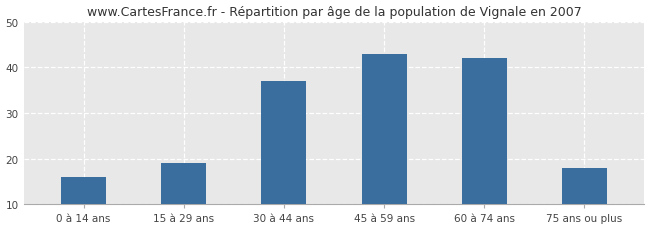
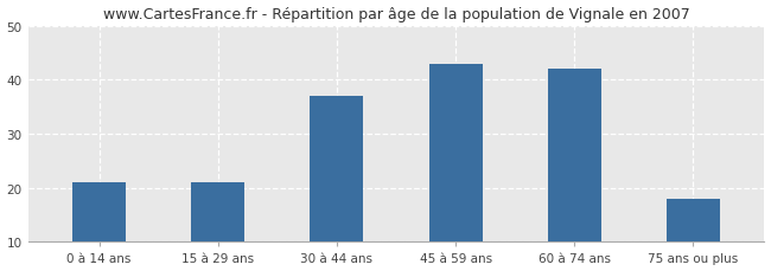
0 à 14 ans: 16 -> 21
15 à 29 ans: 19 -> 21
